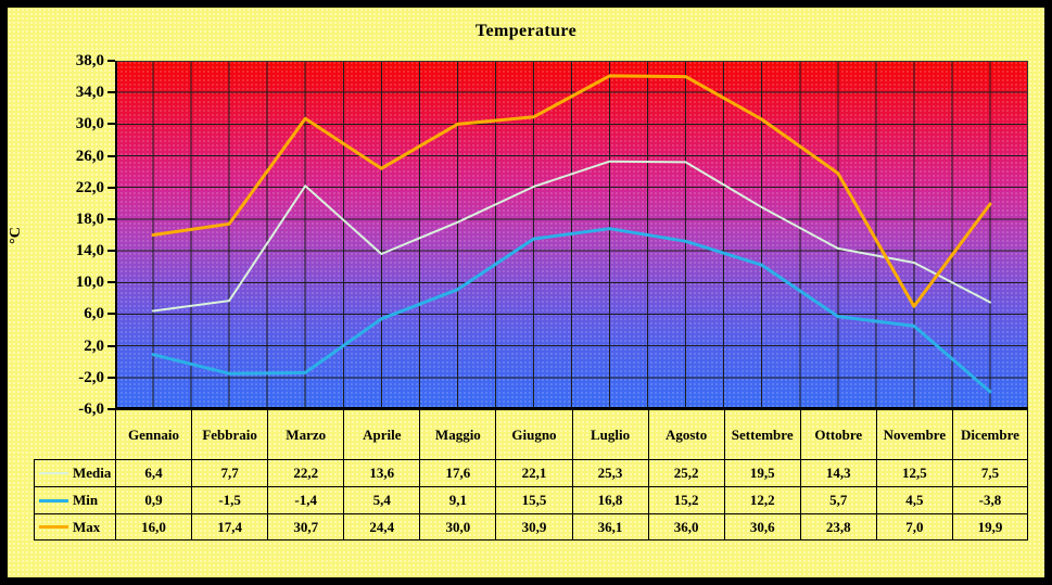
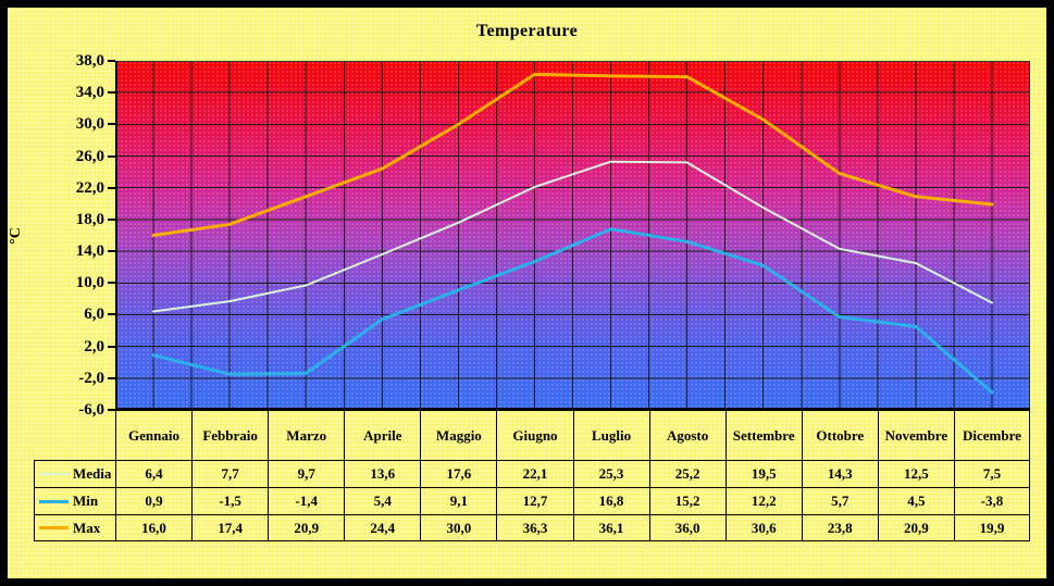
Media/Marzo: 22,2 -> 9,7
Max/Marzo: 30,7 -> 20,9
Min/Giugno: 15,5 -> 12,7
Max/Giugno: 30,9 -> 36,3
Max/Novembre: 7,0 -> 20,9
